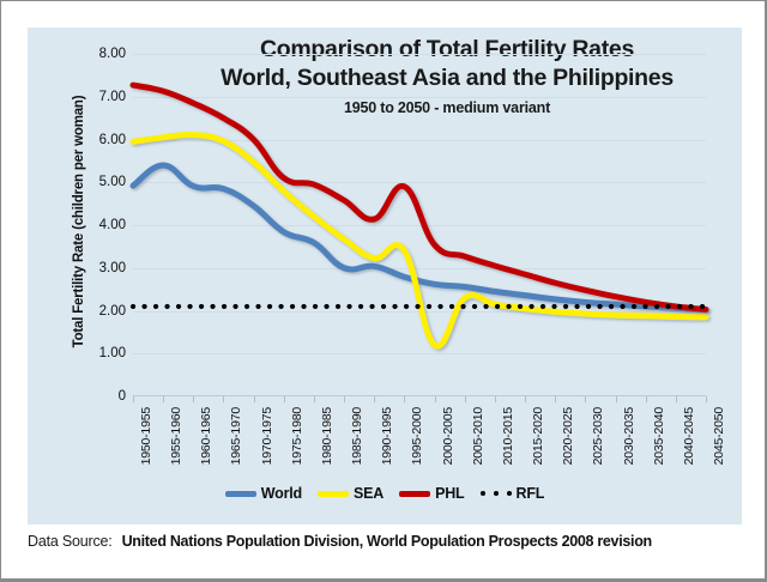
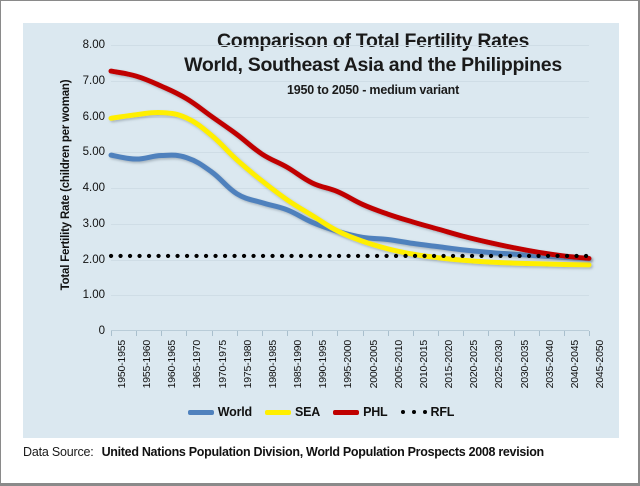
World/1955-1960: 5.4 -> 4.8
PHL/1975-1980: 5.1 -> 5.5
World/1985-1990: 3.0 -> 3.4
SEA/1995-2000: 3.4 -> 2.8
PHL/1995-2000: 4.9 -> 3.9
SEA/2000-2005: 1.2 -> 2.5
